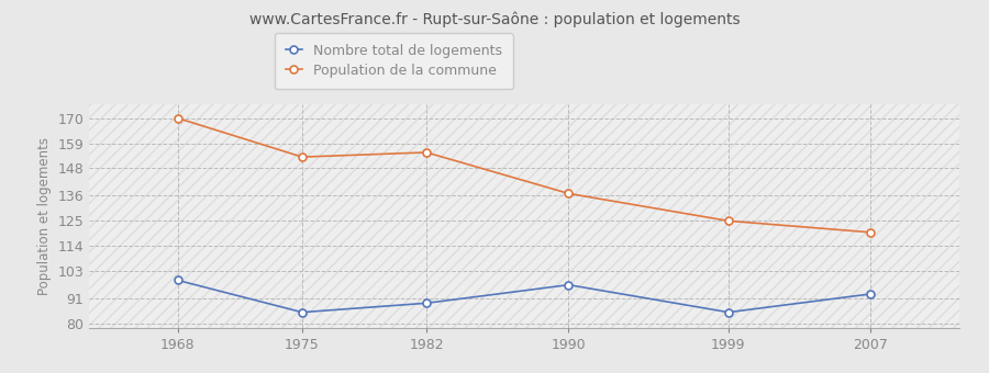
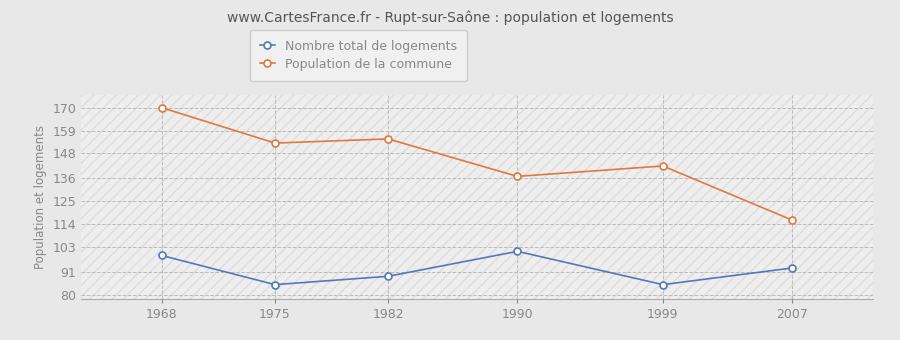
Nombre total de logements/1990: 97 -> 101
Population de la commune/1999: 125 -> 142
Population de la commune/2007: 120 -> 116
